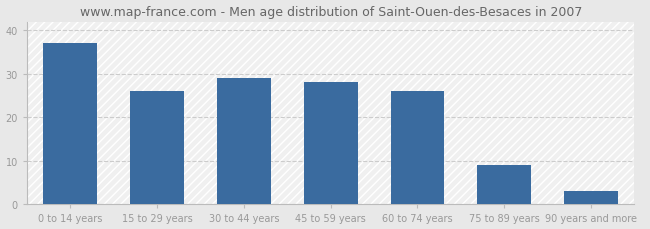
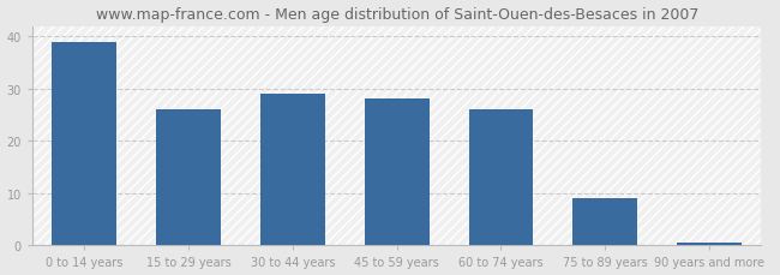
0 to 14 years: 37.0 -> 39.0
90 years and more: 3.0 -> 0.5
